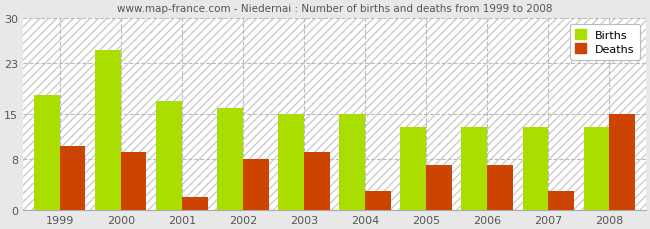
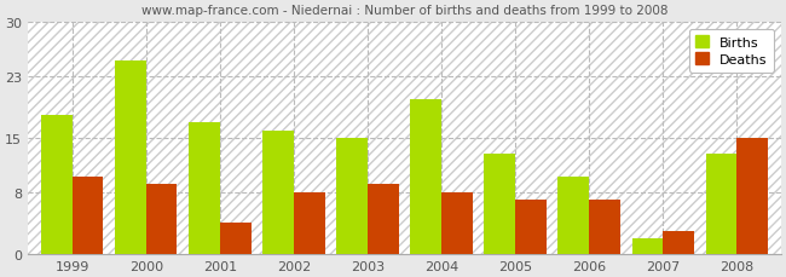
Deaths/2001: 2 -> 4
Births/2004: 15 -> 20
Deaths/2004: 3 -> 8
Births/2006: 13 -> 10
Births/2007: 13 -> 2
